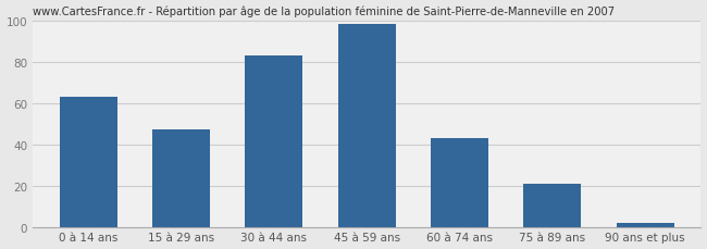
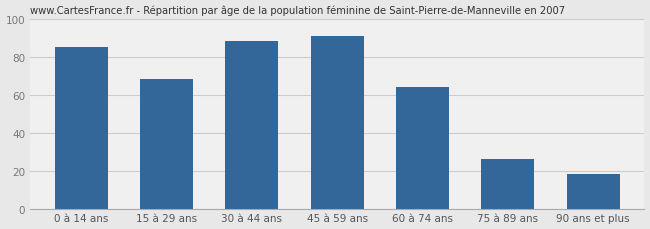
0 à 14 ans: 63 -> 85
15 à 29 ans: 47 -> 68
30 à 44 ans: 83 -> 88
45 à 59 ans: 98 -> 91
60 à 74 ans: 43 -> 64
75 à 89 ans: 21 -> 26
90 ans et plus: 2 -> 18
